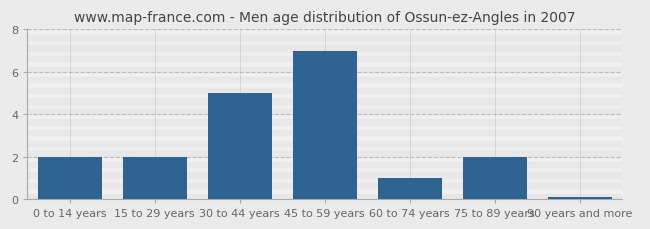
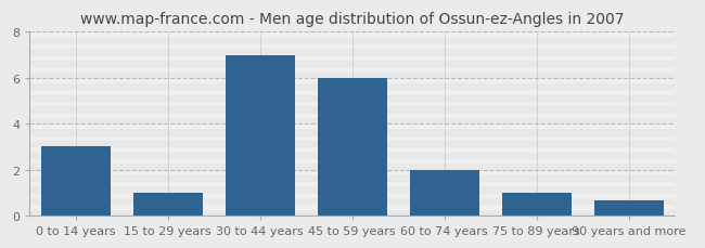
0 to 14 years: 2.00 -> 3.00
15 to 29 years: 2.00 -> 1.00
30 to 44 years: 5.00 -> 7.00
45 to 59 years: 7.00 -> 6.00
60 to 74 years: 1.00 -> 2.00
75 to 89 years: 2.00 -> 1.00
90 years and more: 0.07 -> 0.65
